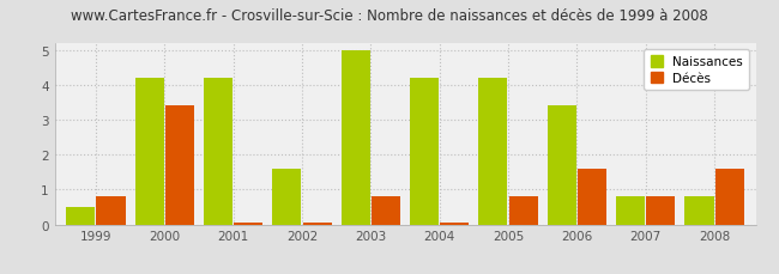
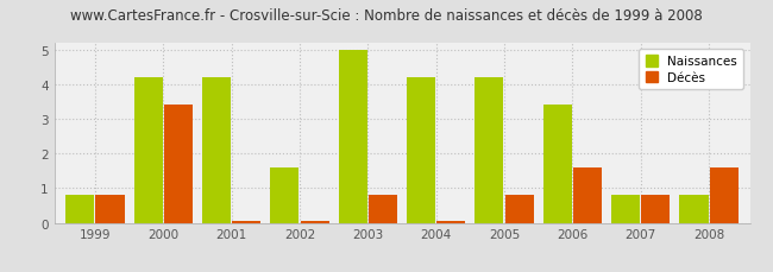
Naissances/1999: 0.5 -> 0.8
